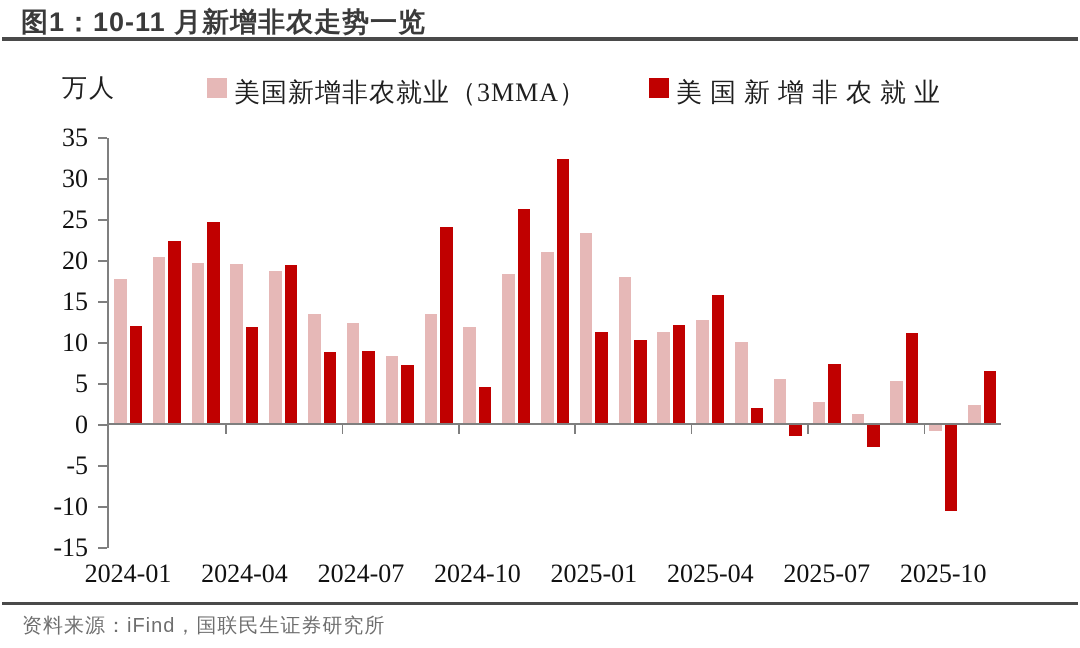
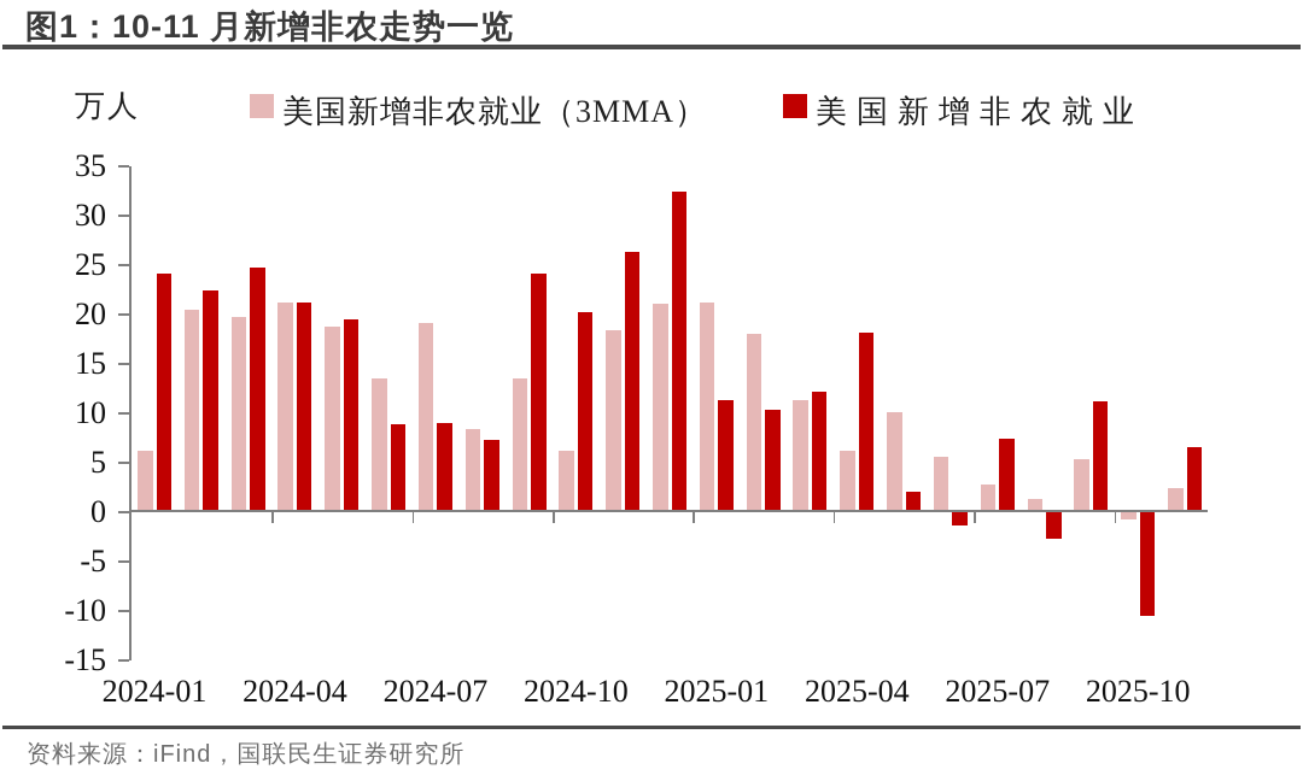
美国新增非农就业（3MMA）/2024-01: 18 -> 6
美国新增非农就业/2024-01: 12 -> 24
美国新增非农就业（3MMA）/2024-04: 20 -> 21
美国新增非农就业/2024-04: 12 -> 21
美国新增非农就业（3MMA）/2024-07: 12 -> 19
美国新增非农就业（3MMA）/2024-10: 12 -> 6
美国新增非农就业/2024-10: 4 -> 20
美国新增非农就业（3MMA）/2025-01: 23 -> 21
美国新增非农就业（3MMA）/2025-04: 13 -> 6
美国新增非农就业/2025-04: 16 -> 18
